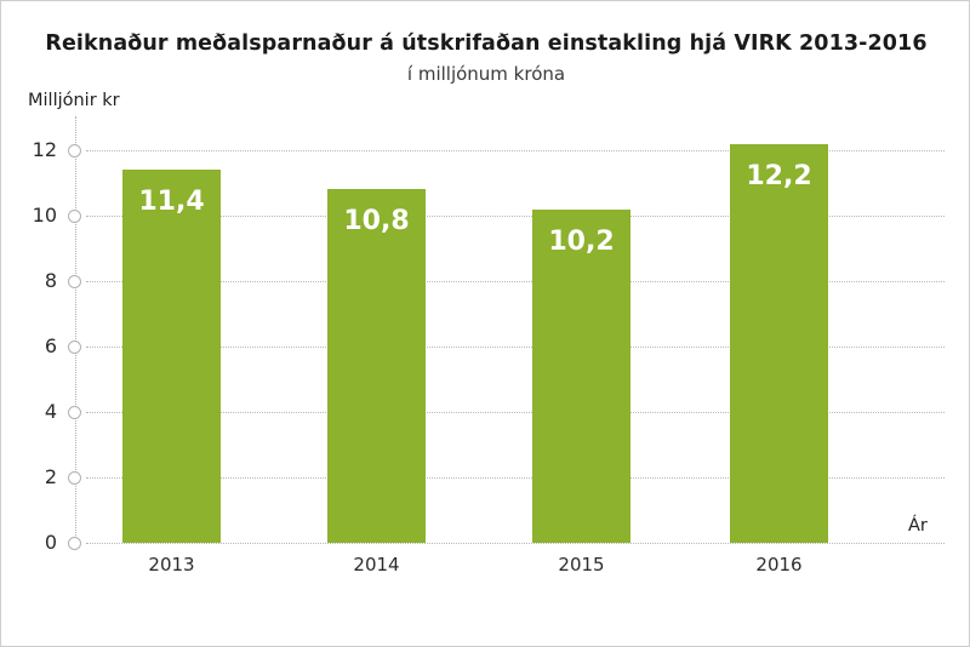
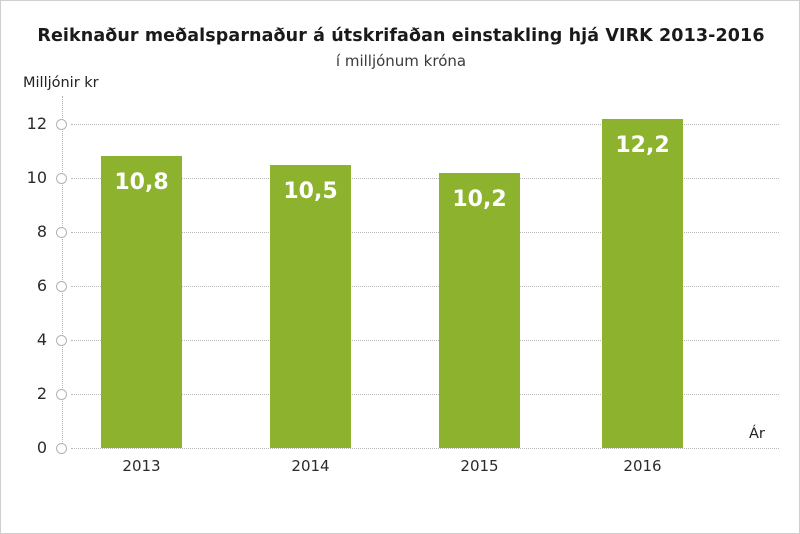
2013: 11,4 -> 10,8
2014: 10,8 -> 10,5
